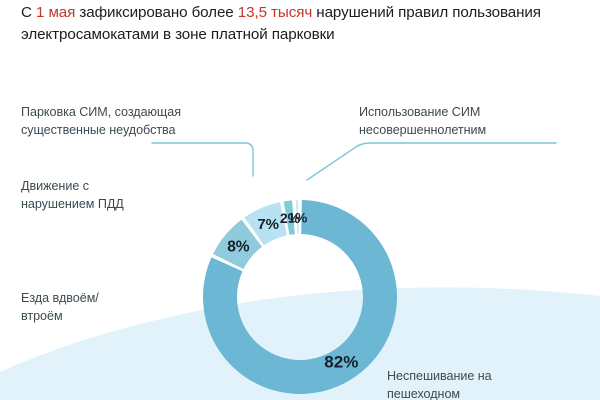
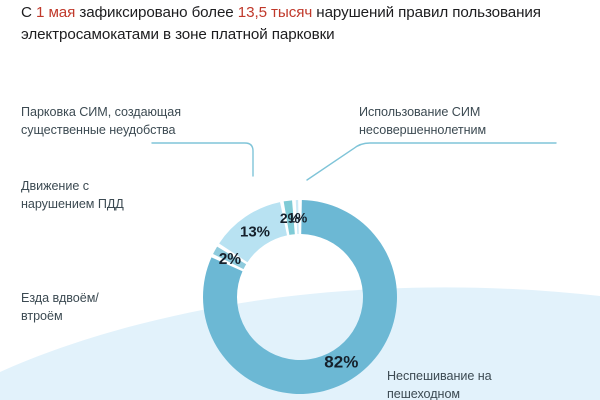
Езда вдвоём/втроём: 8% -> 2%
Движение с нарушением ПДД: 7% -> 13%
